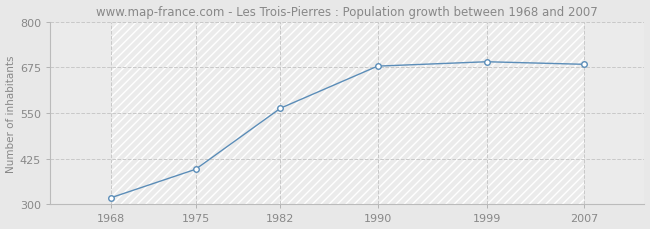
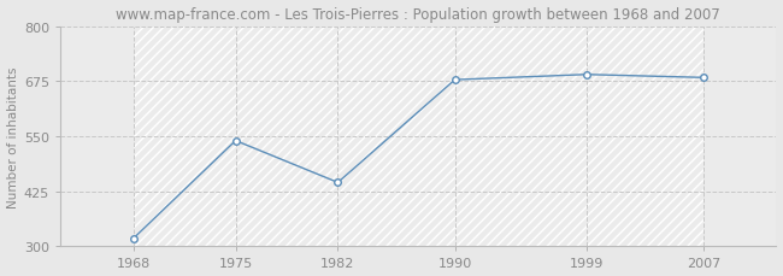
1975: 396 -> 540
1982: 563 -> 445
